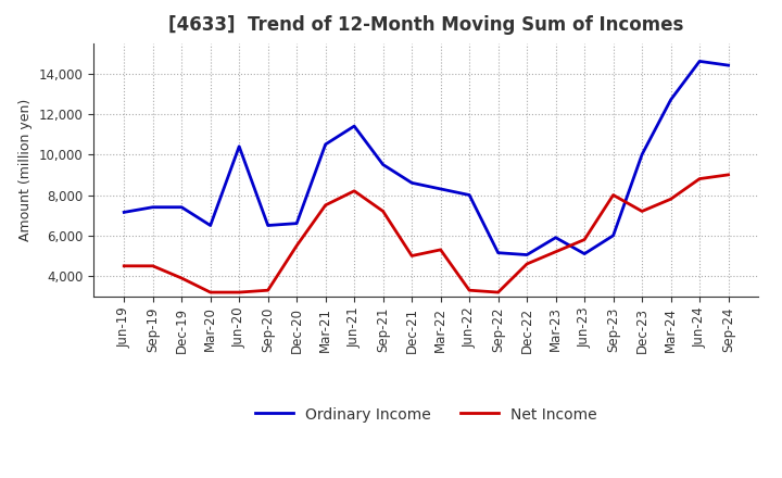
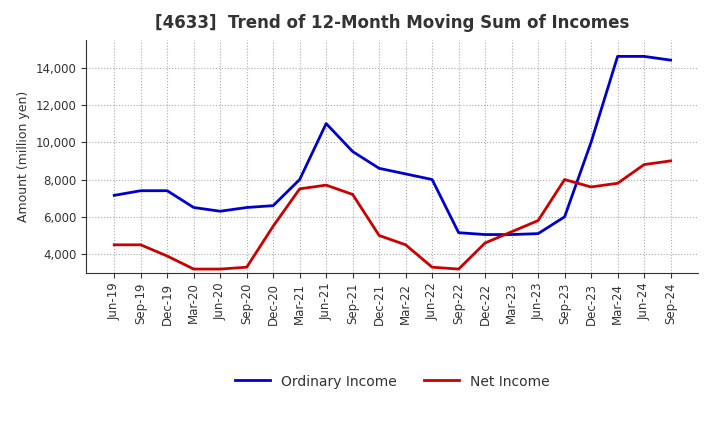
Ordinary Income/Jun-20: 10,400 -> 6,300
Ordinary Income/Mar-21: 10,500 -> 8,000
Ordinary Income/Jun-21: 11,400 -> 11,000
Net Income/Jun-21: 8,200 -> 7,700
Net Income/Mar-22: 5,300 -> 4,500
Ordinary Income/Mar-23: 5,900 -> 5,000
Net Income/Dec-23: 7,200 -> 7,600
Ordinary Income/Mar-24: 12,700 -> 14,600
